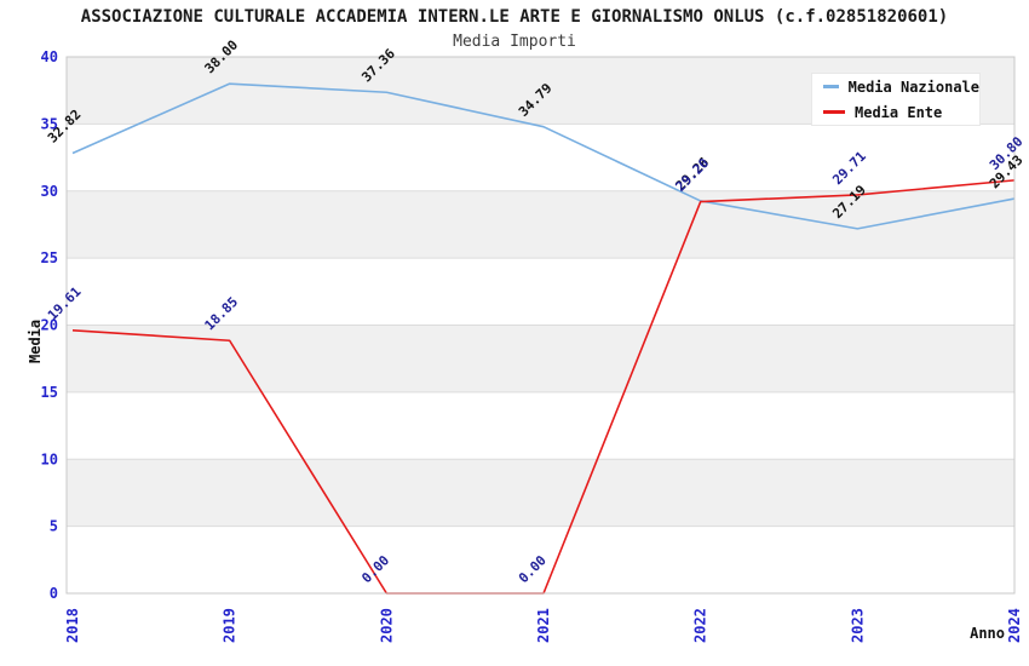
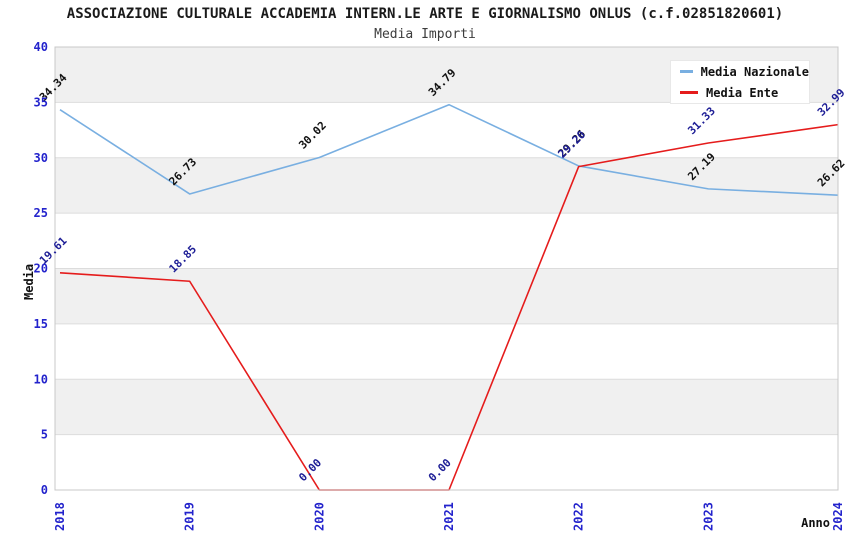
Media Nazionale/2018: 32.82 -> 34.34
Media Nazionale/2019: 38.00 -> 26.73
Media Nazionale/2020: 37.36 -> 30.02
Media Ente/2023: 29.71 -> 31.33
Media Nazionale/2024: 29.43 -> 26.62
Media Ente/2024: 30.80 -> 32.99
